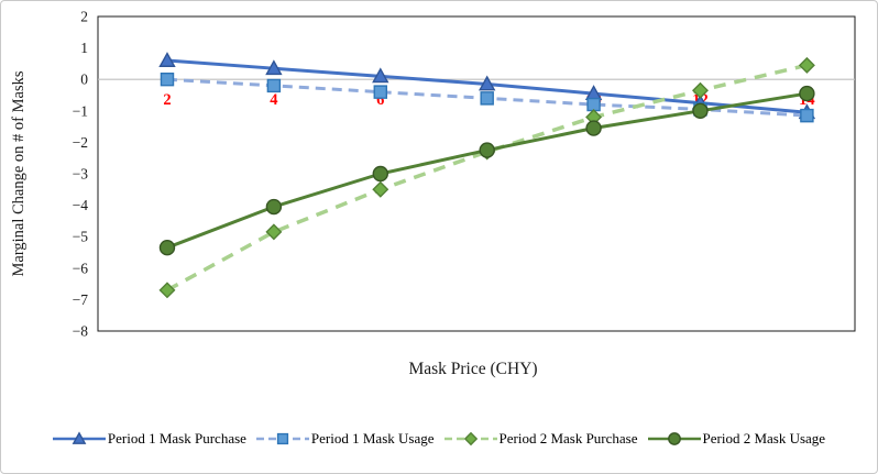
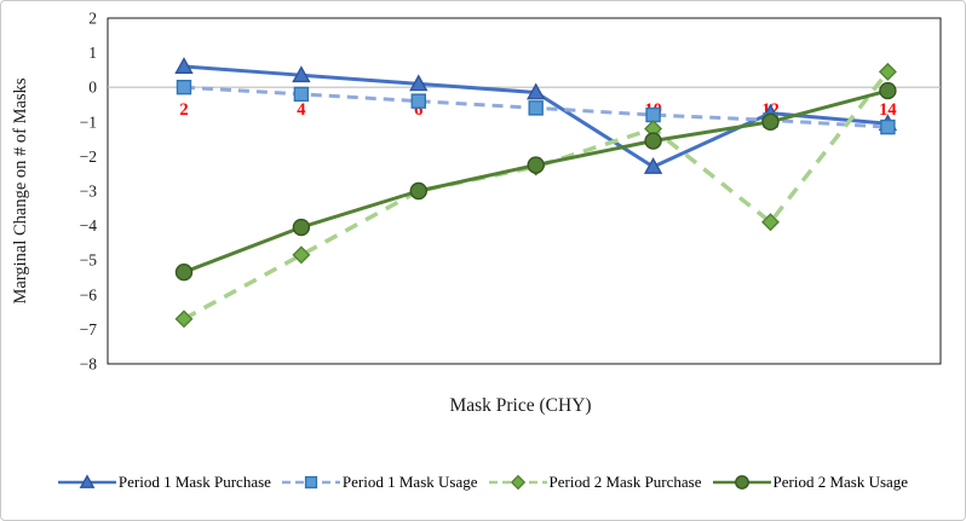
Period 2 Mask Purchase/6: -3.5 -> -3.0
Period 1 Mask Purchase/10: -0.5 -> -2.3
Period 2 Mask Purchase/12: -0.3 -> -3.9
Period 2 Mask Usage/14: -0.5 -> -0.1
